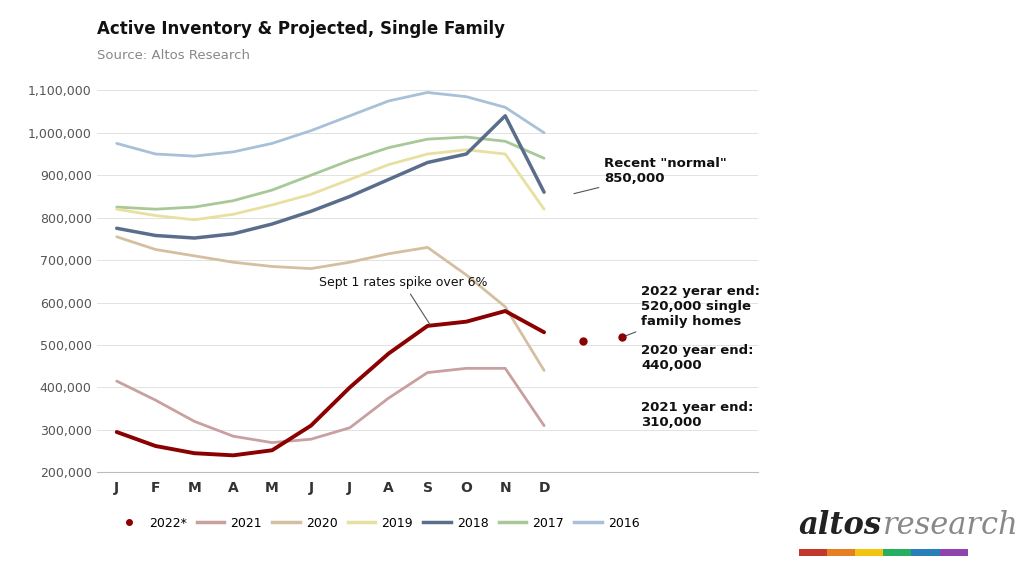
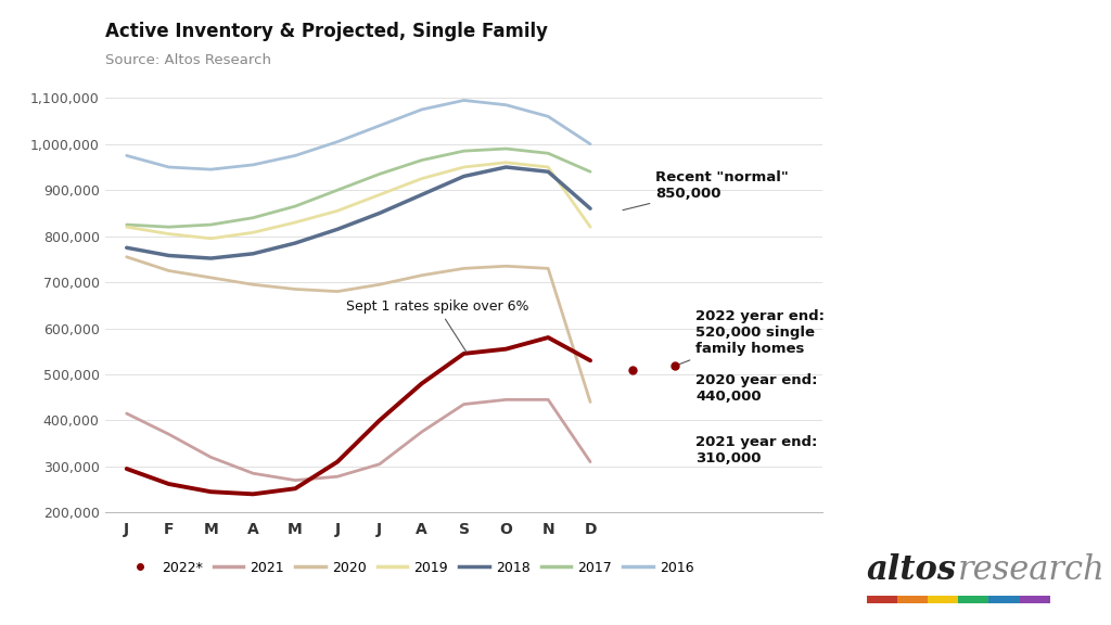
2020/O: 665,000 -> 735,000
2020/N: 590,000 -> 730,000
2018/N: 1,040,000 -> 940,000
